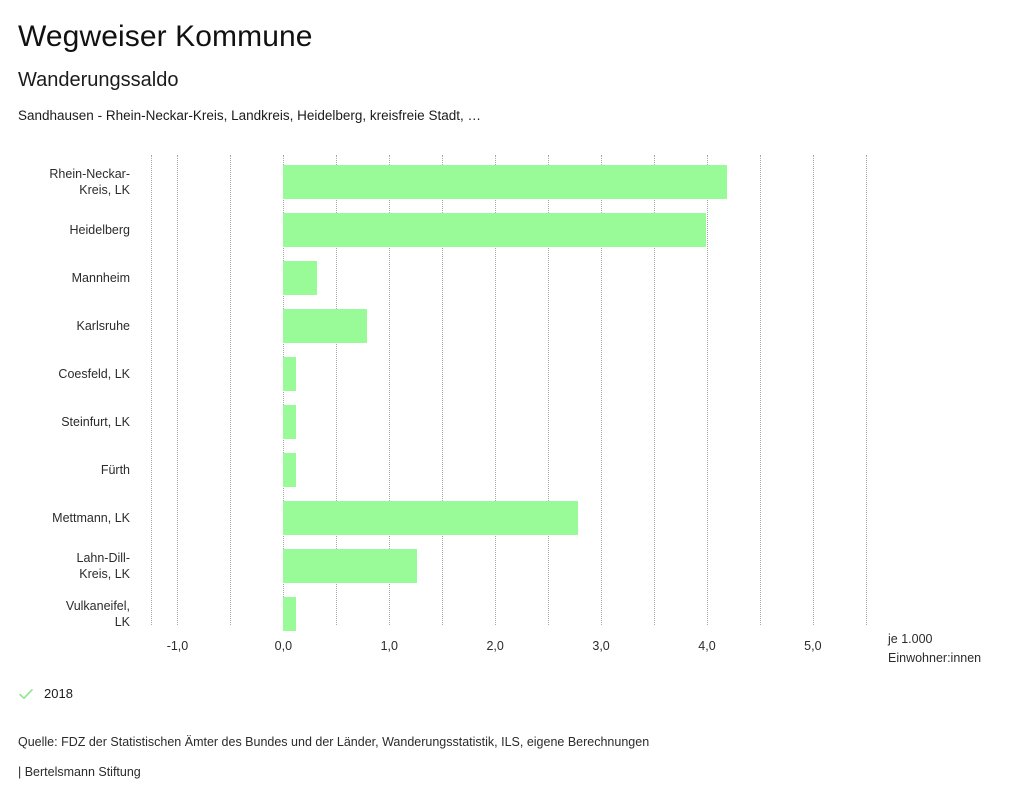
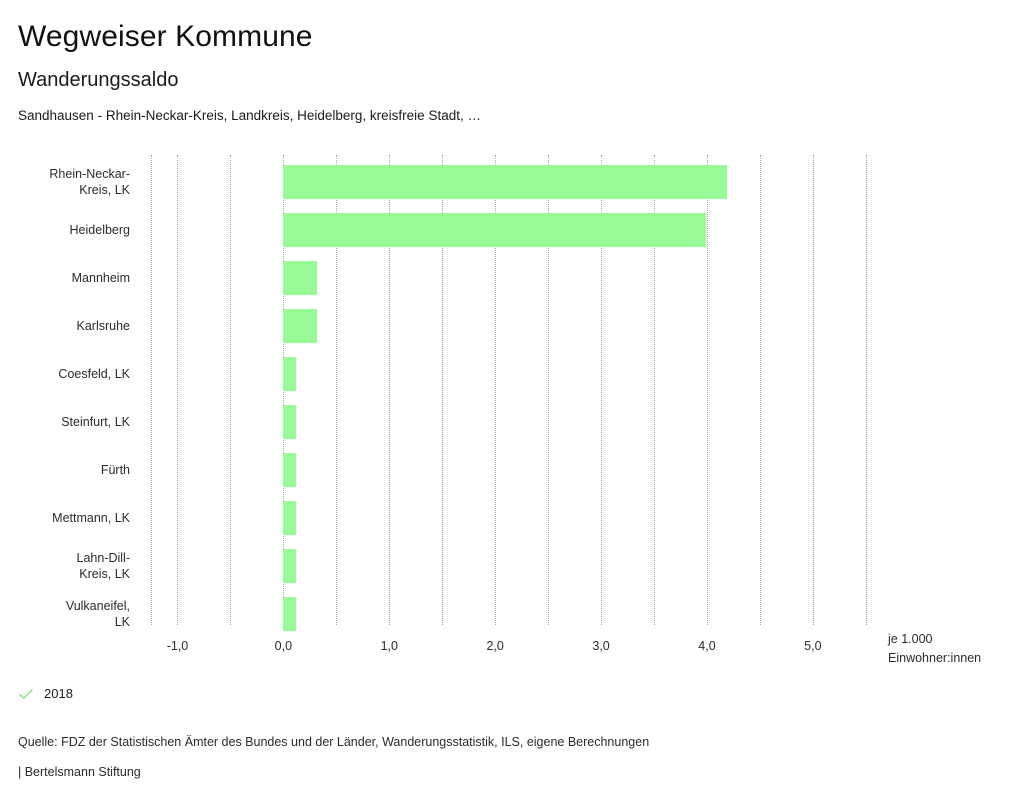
Karlsruhe: 0,79 -> 0,32
Mettmann, LK: 2,78 -> 0,12
Lahn-Dill- Kreis, LK: 1,26 -> 0,12
